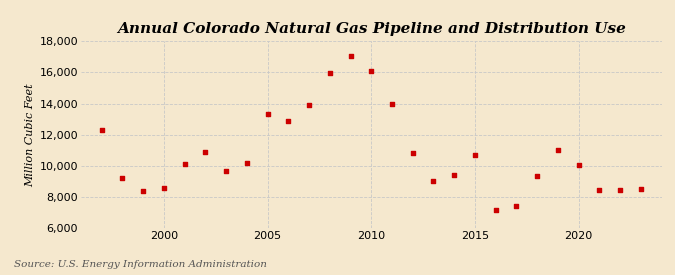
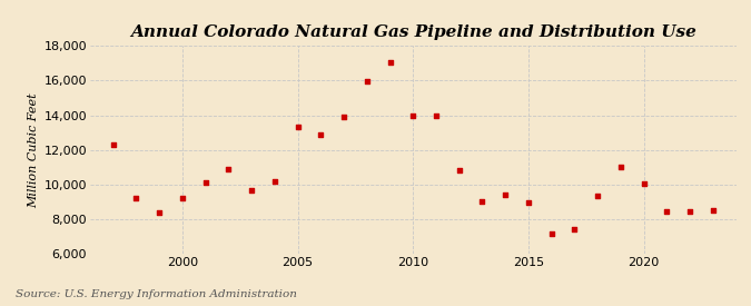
2000: 8,600 -> 9,200
2010: 16,100 -> 14,000
2015: 10,700 -> 9,000
